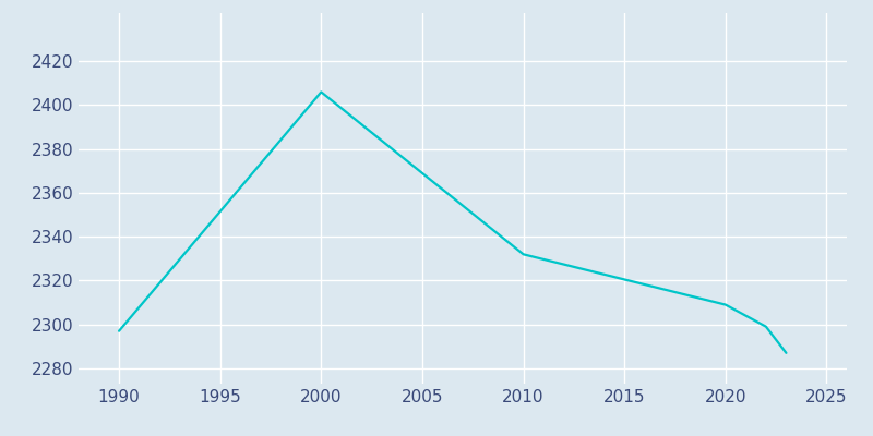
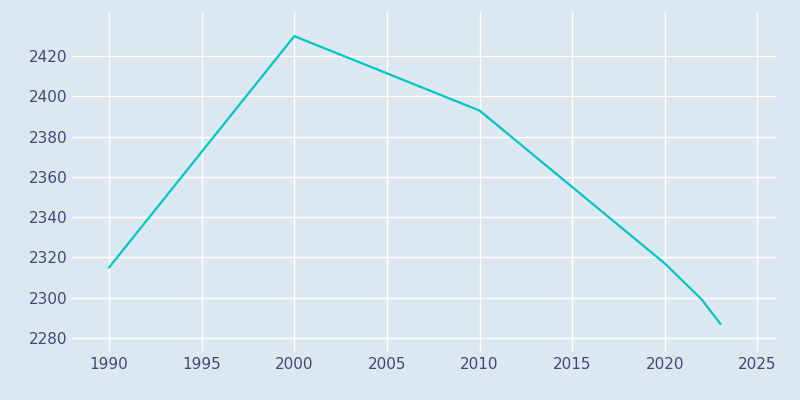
1990: 2297 -> 2315
2000: 2406 -> 2430
2010: 2332 -> 2393
2020: 2309 -> 2317
